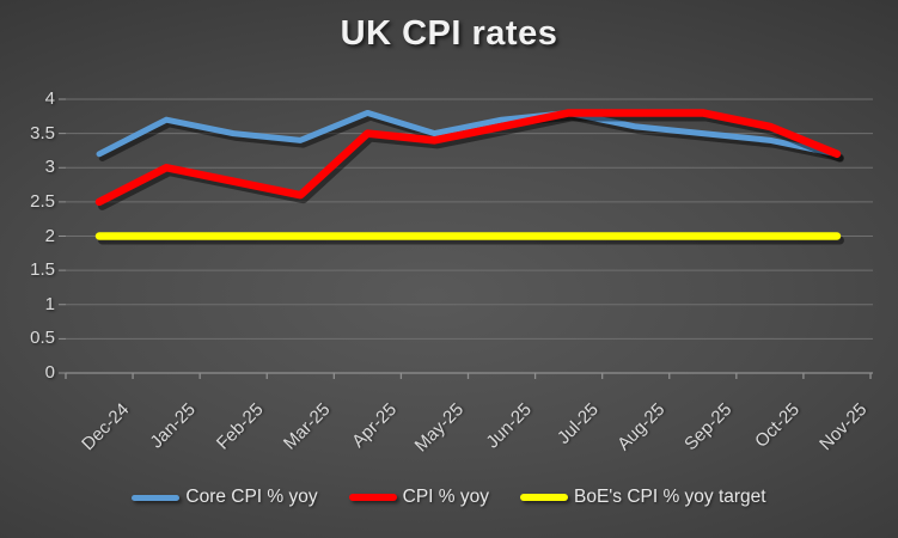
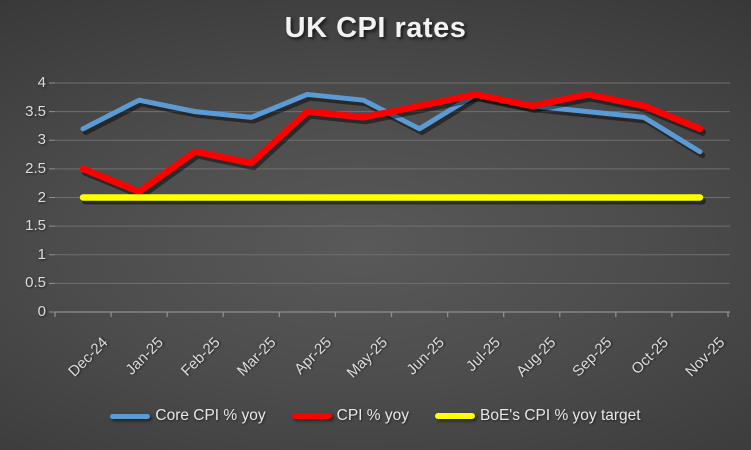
CPI % yoy/Jan-25: 3.0 -> 2.1
Core CPI % yoy/May-25: 3.5 -> 3.7
Core CPI % yoy/Jun-25: 3.7 -> 3.2
CPI % yoy/Aug-25: 3.8 -> 3.6
Core CPI % yoy/Nov-25: 3.2 -> 2.8
